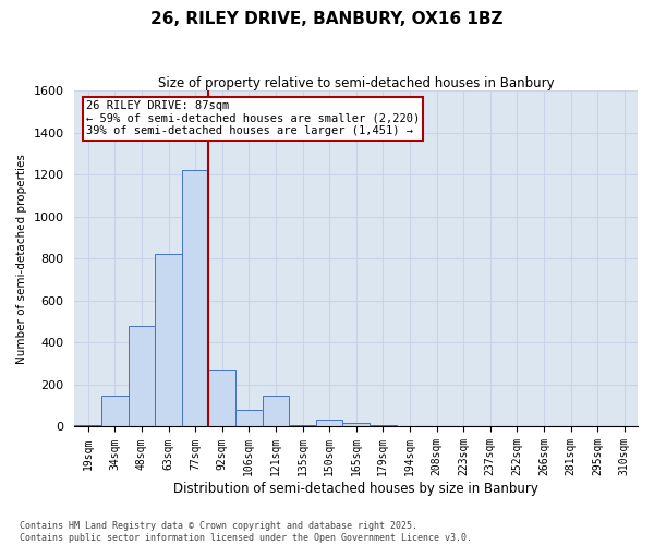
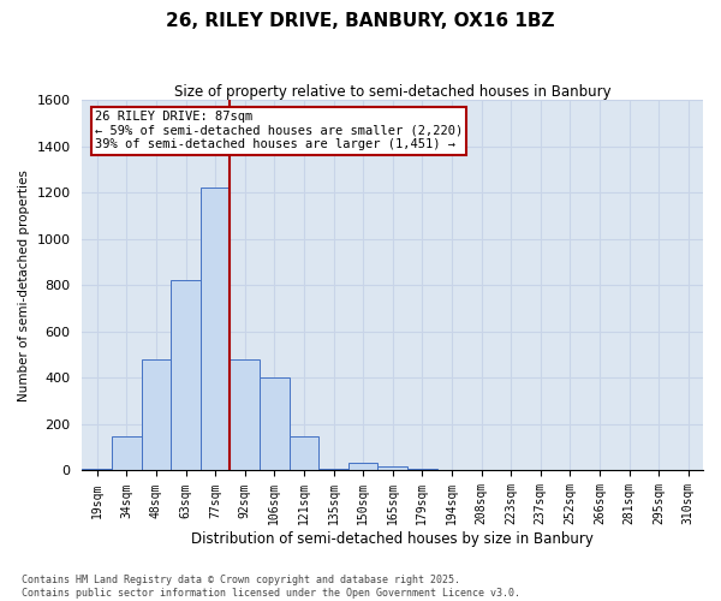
92sqm: 270 -> 480
106sqm: 80 -> 400
